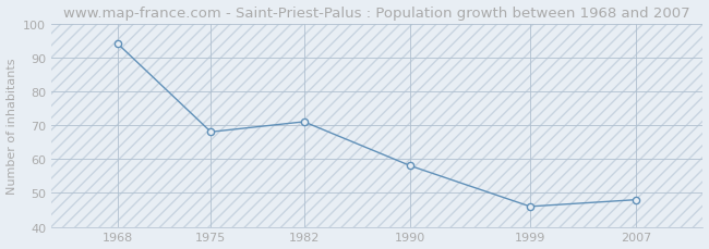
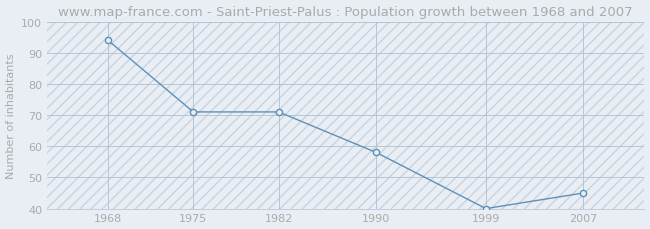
1975: 68 -> 71
1999: 46 -> 40
2007: 48 -> 45
